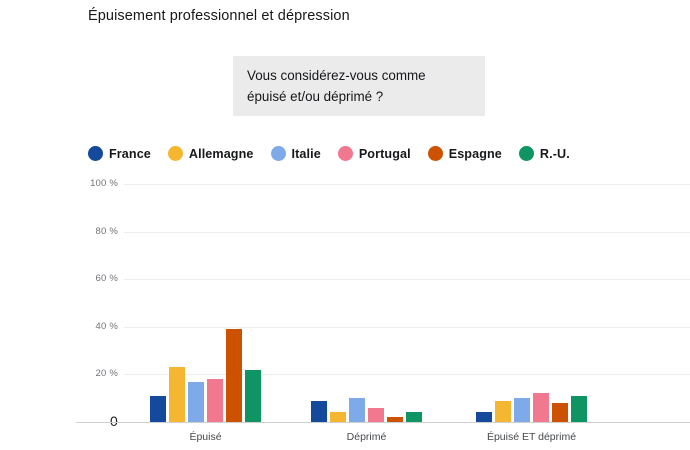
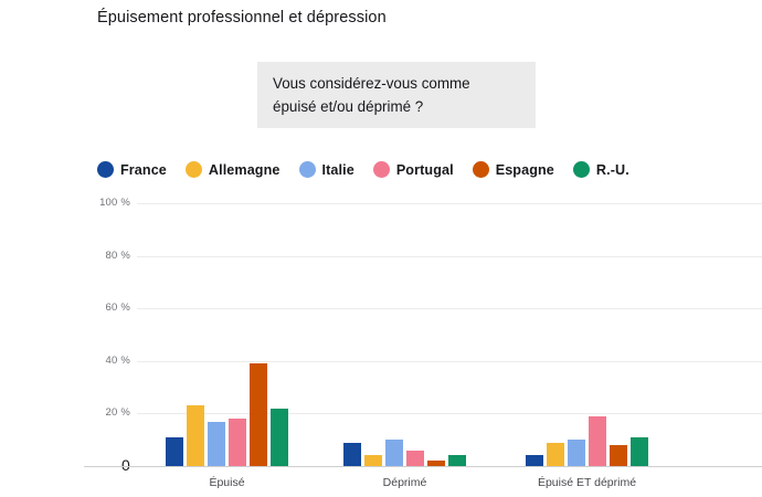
Portugal/Épuisé ET déprimé: 12% -> 19%
